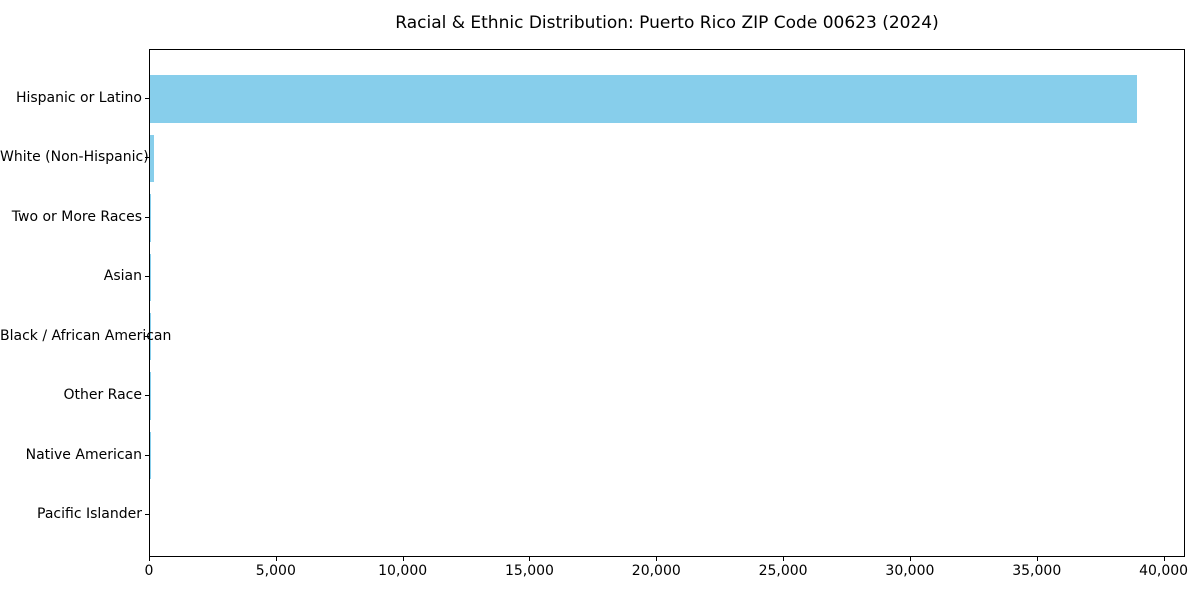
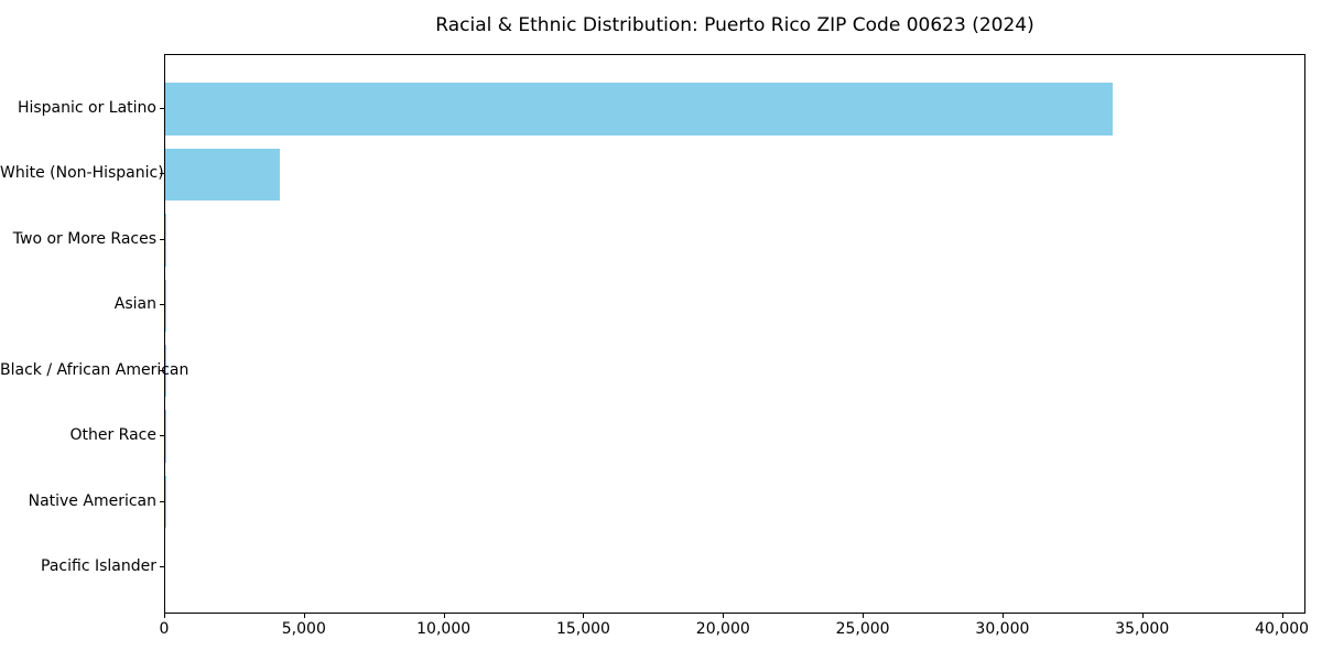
Hispanic or Latino: 38900 -> 33900
White (Non-Hispanic): 200 -> 4100
